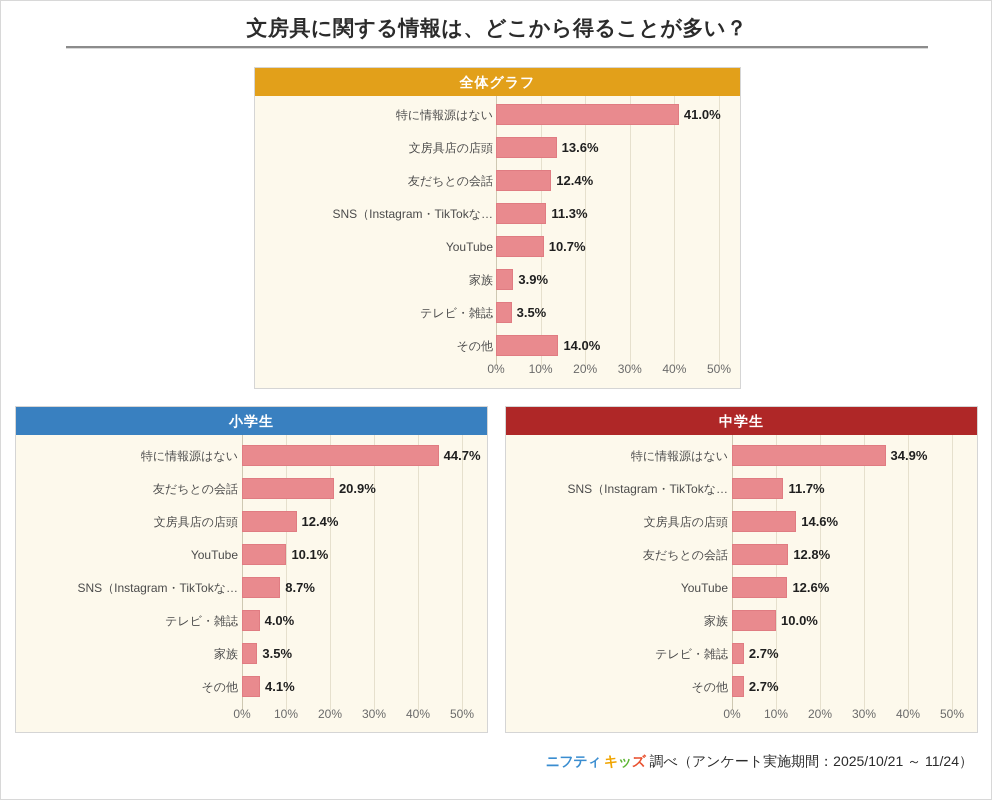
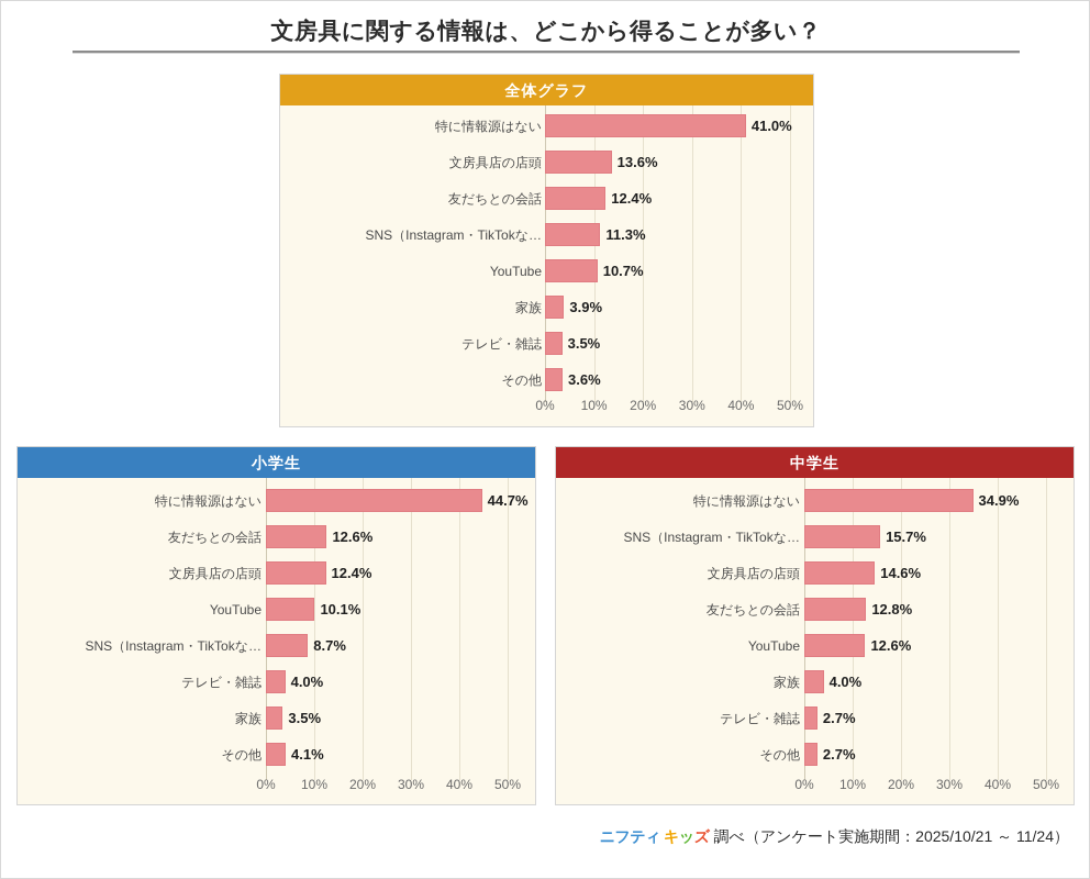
全体グラフ/その他: 14.0% -> 3.6%
小学生/友だちとの会話: 20.9% -> 12.6%
中学生/SNS（Instagram・TikTokな…: 11.7% -> 15.7%
中学生/家族: 10.0% -> 4.0%
